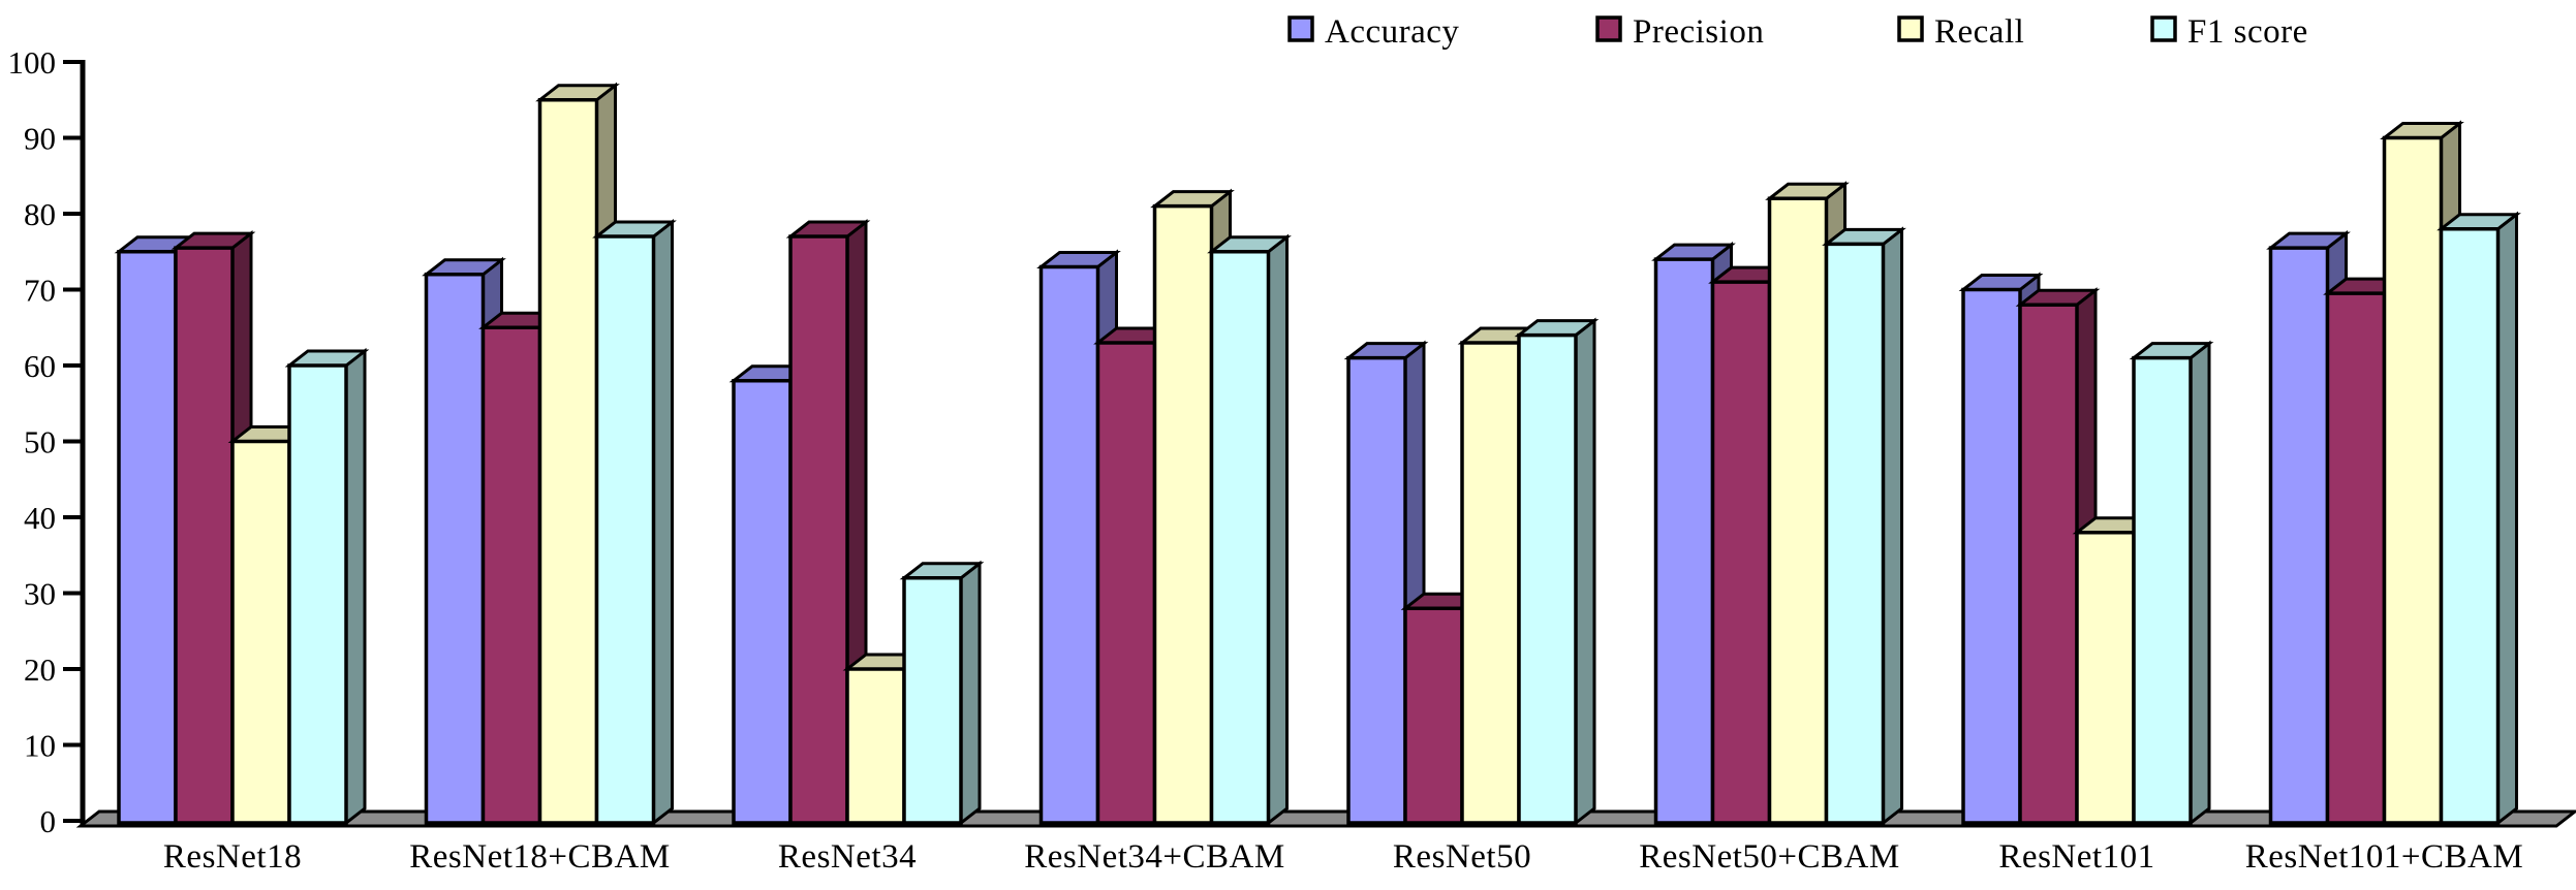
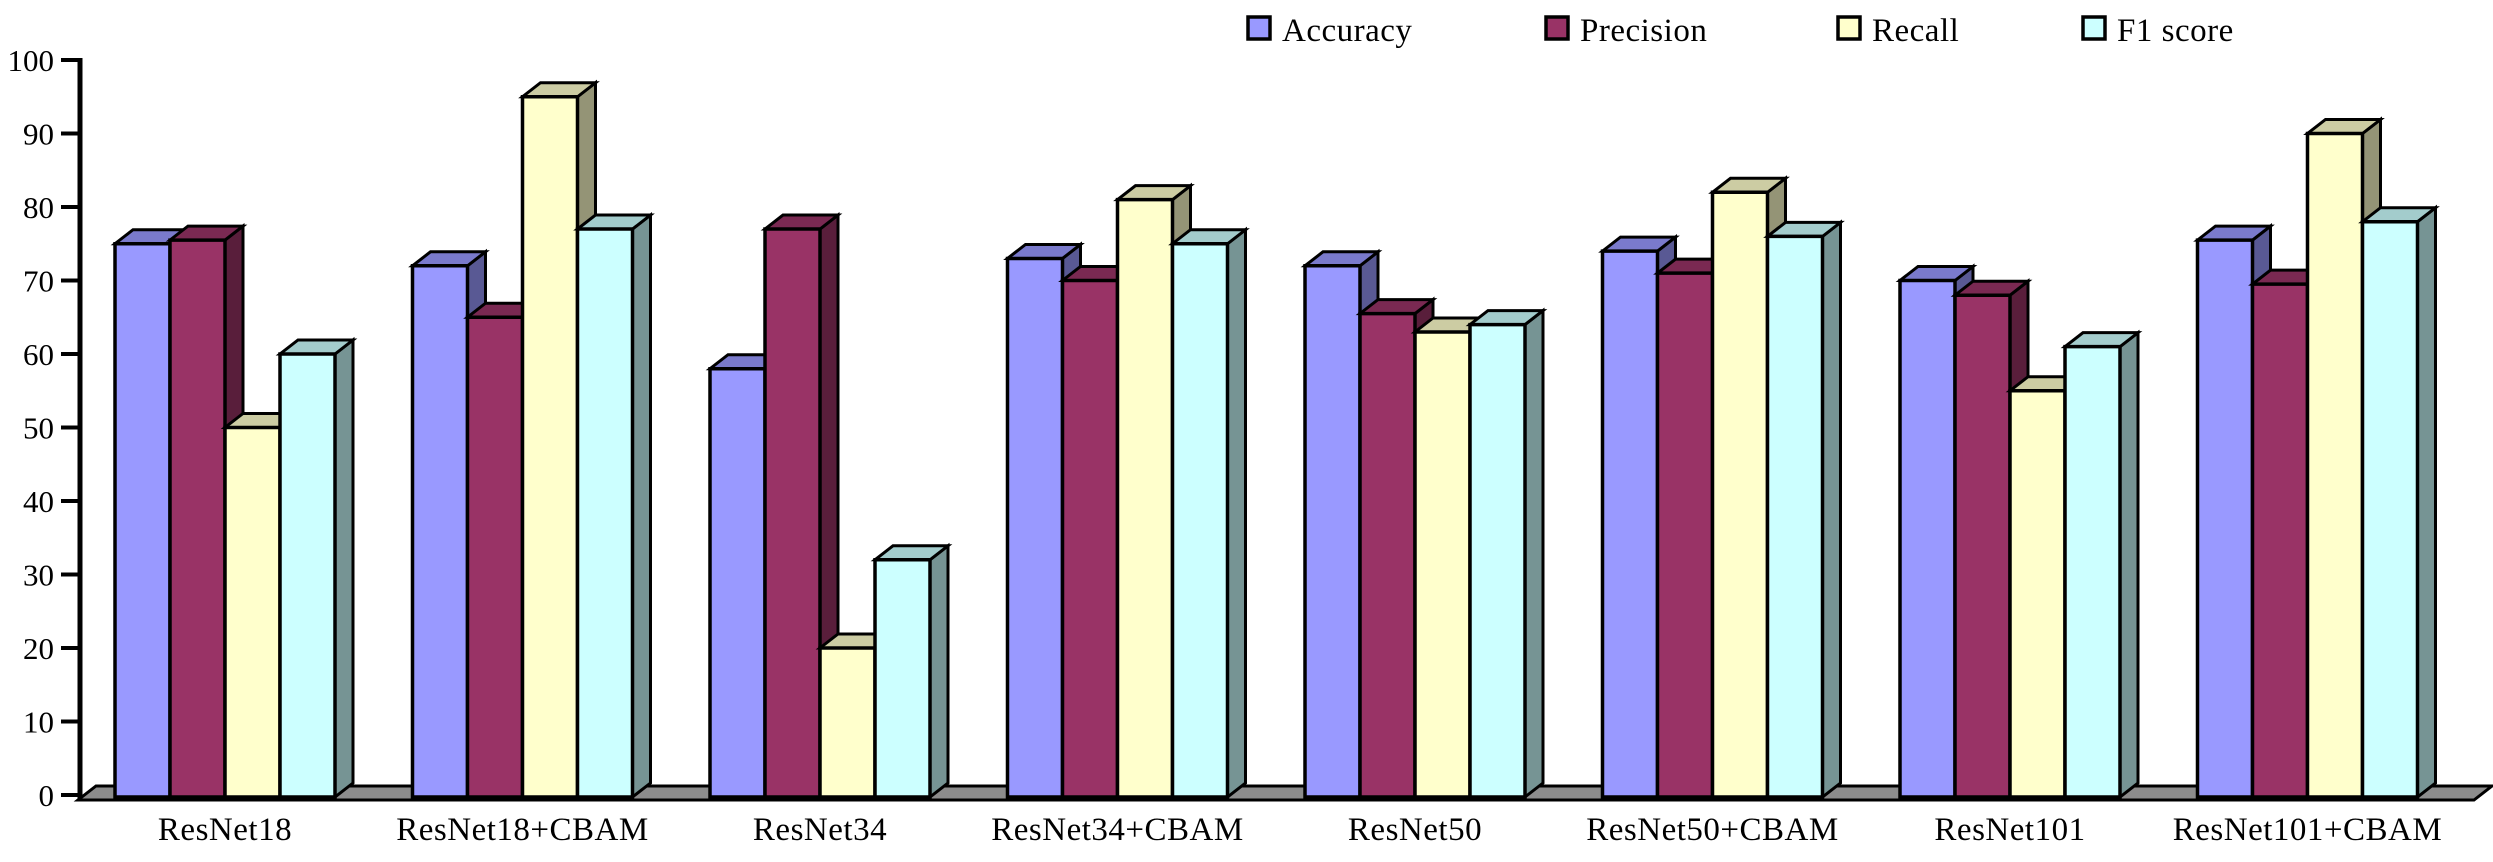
Precision/ResNet34+CBAM: 63 -> 70
Accuracy/ResNet50: 61 -> 72
Precision/ResNet50: 28 -> 66
Recall/ResNet101: 38 -> 55
